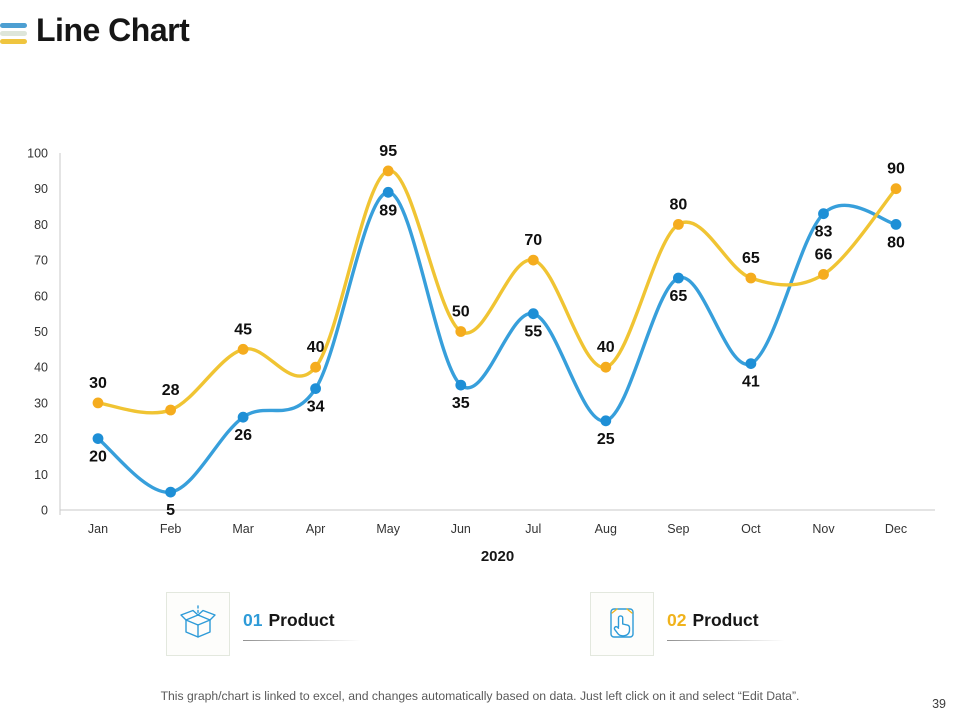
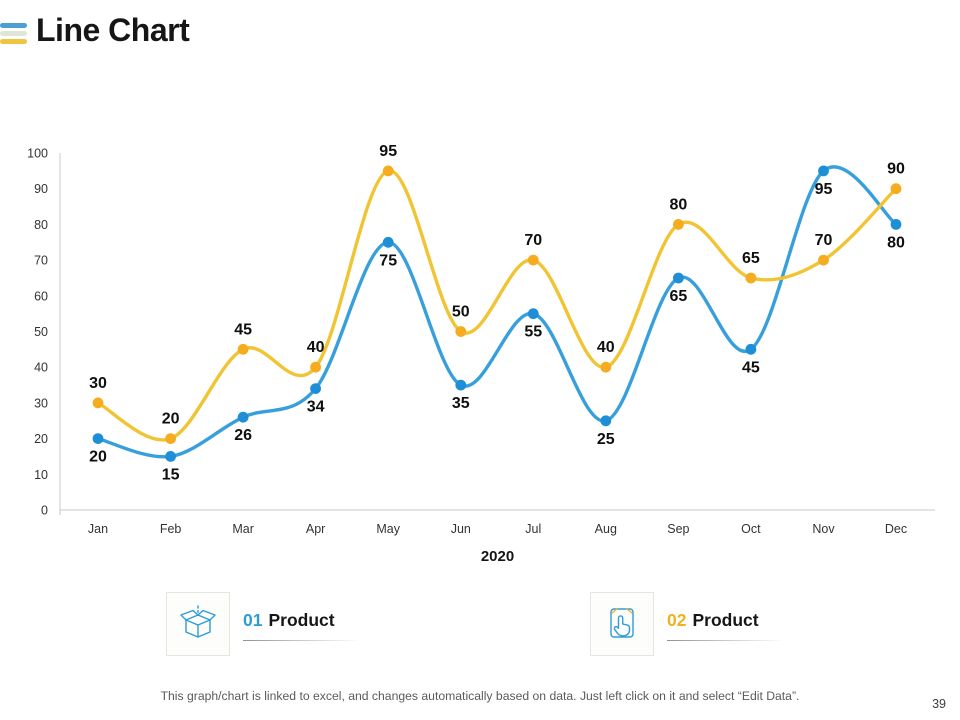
01 Product/Feb: 5 -> 15
02 Product/Feb: 28 -> 20
01 Product/May: 89 -> 75
01 Product/Oct: 41 -> 45
01 Product/Nov: 83 -> 95
02 Product/Nov: 66 -> 70
